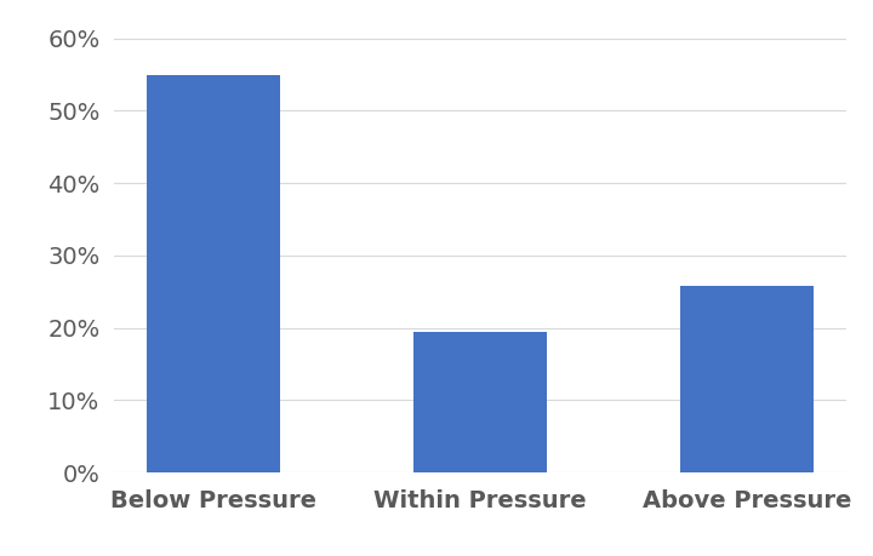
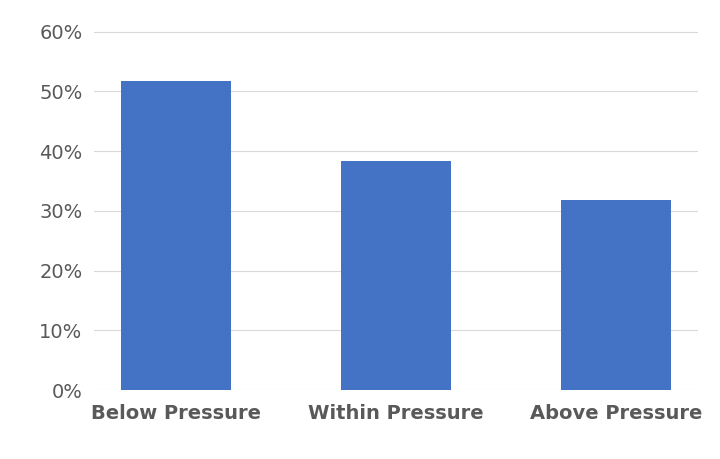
Below Pressure: 55.0% -> 51.8%
Within Pressure: 19.4% -> 38.4%
Above Pressure: 25.8% -> 31.8%
